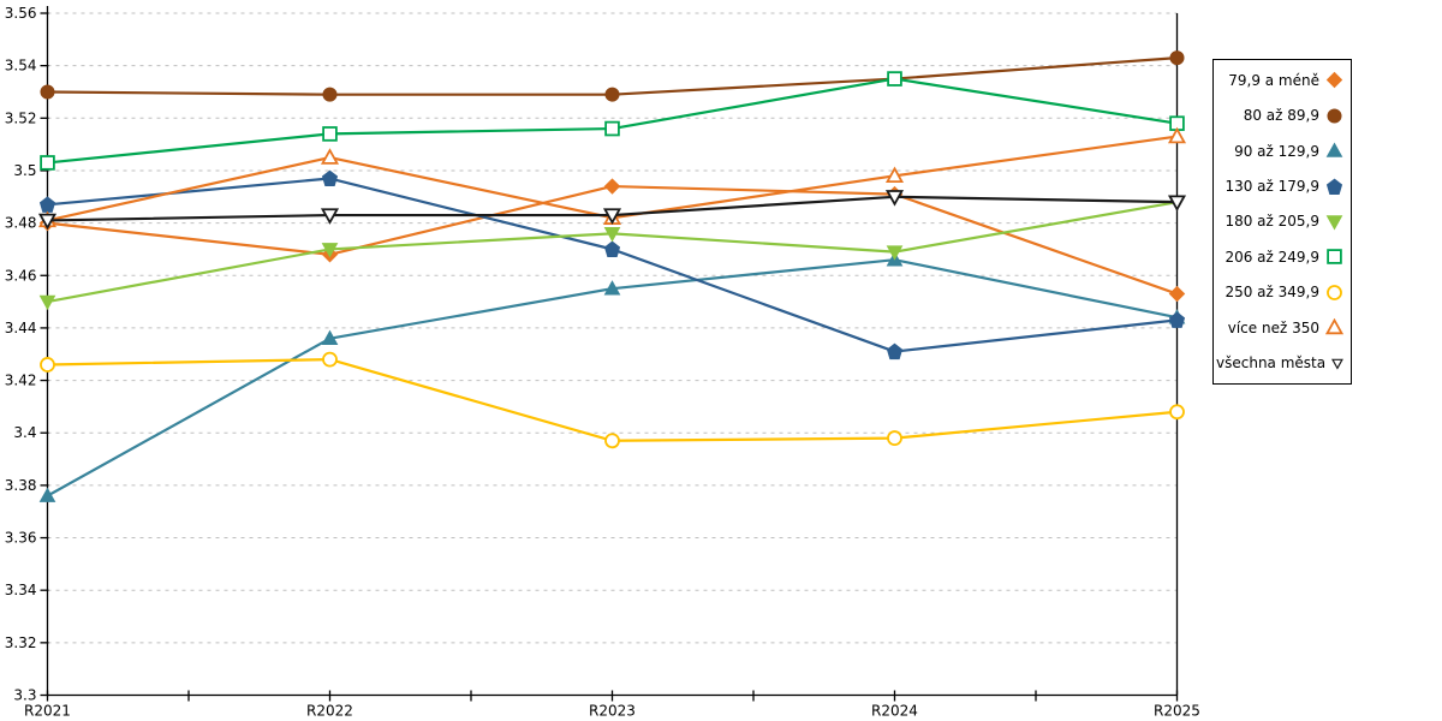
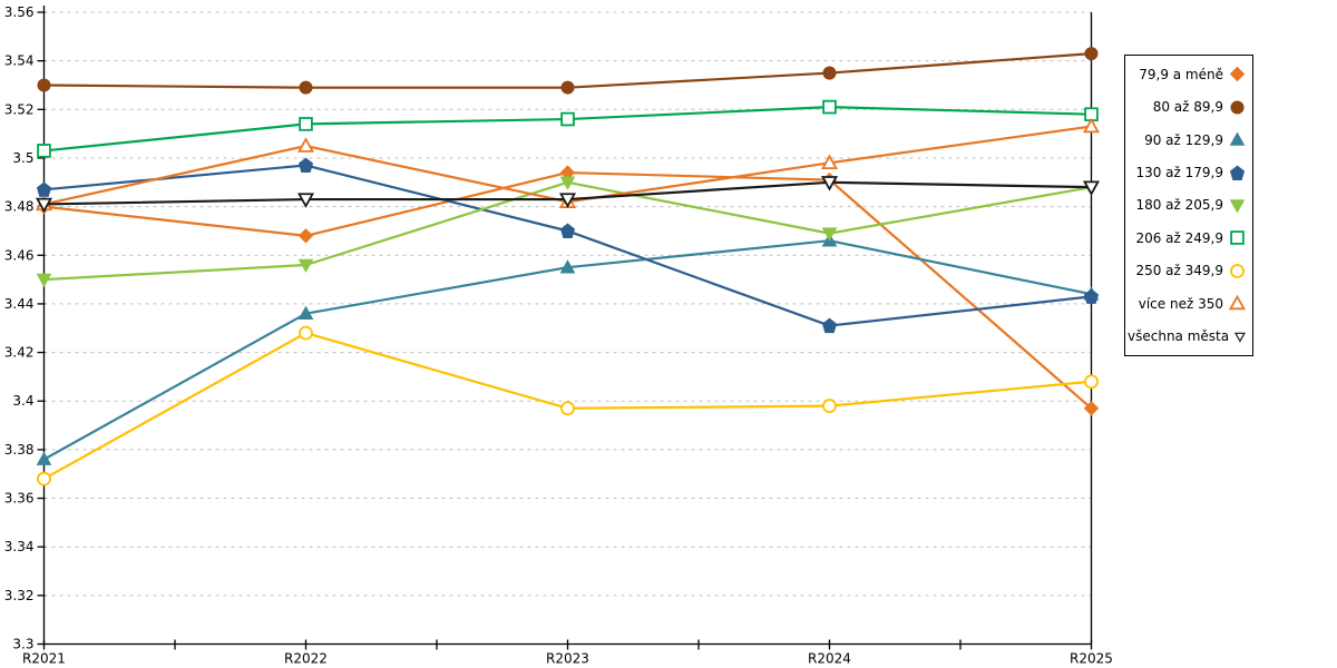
250 až 349,9/R2021: 3.426 -> 3.368
180 až 205,9/R2022: 3.470 -> 3.456
180 až 205,9/R2023: 3.476 -> 3.490
206 až 249,9/R2024: 3.535 -> 3.521
79,9 a méně/R2025: 3.453 -> 3.397
